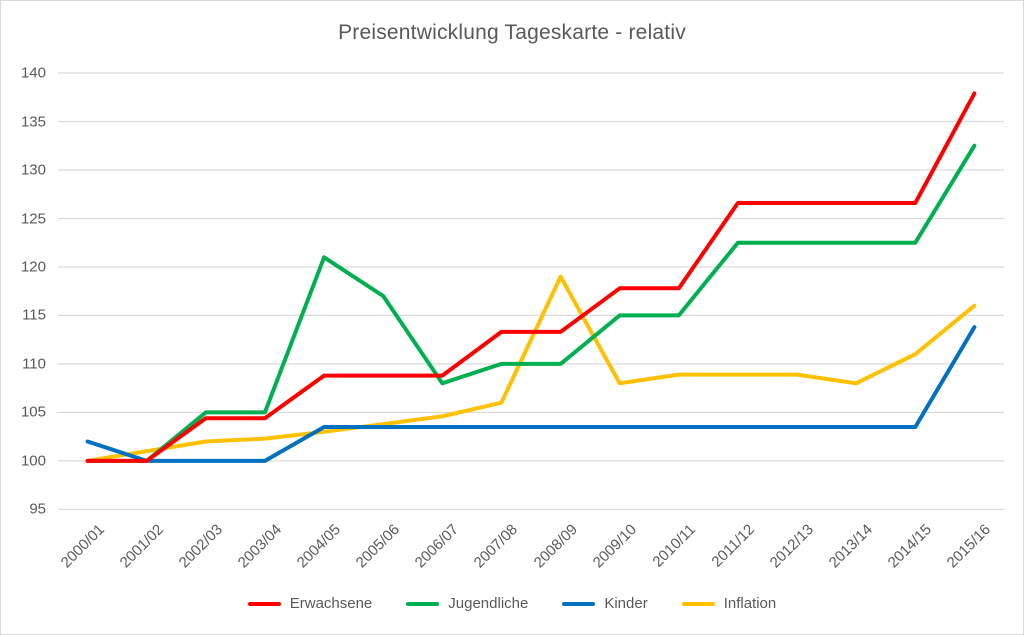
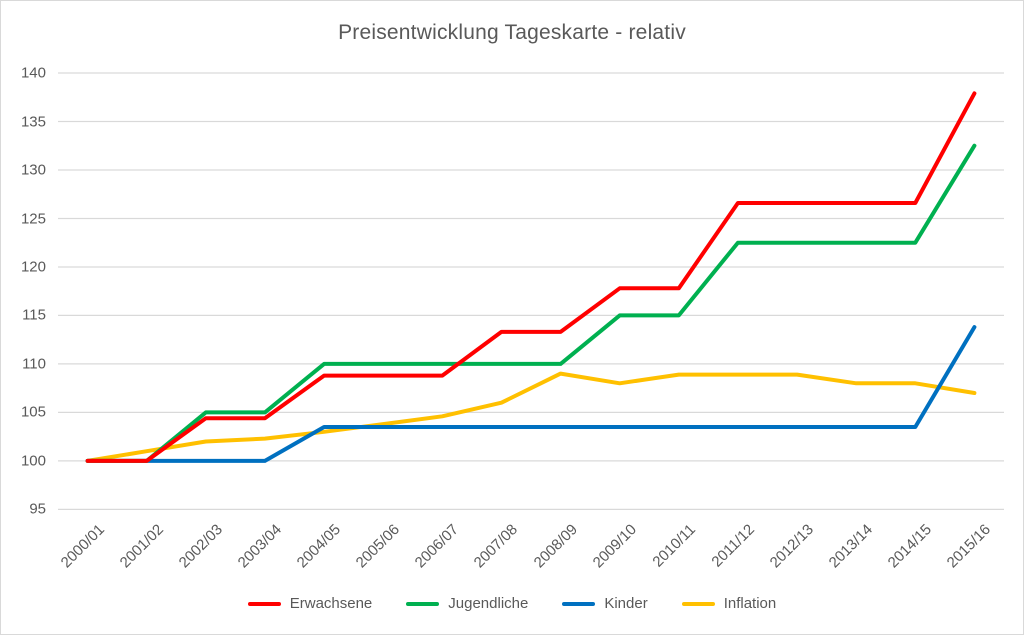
Kinder/2000/01: 102 -> 100
Jugendliche/2004/05: 121 -> 110
Jugendliche/2005/06: 117 -> 110
Jugendliche/2006/07: 108 -> 110
Inflation/2008/09: 119 -> 109
Inflation/2014/15: 111 -> 108
Inflation/2015/16: 116 -> 107
